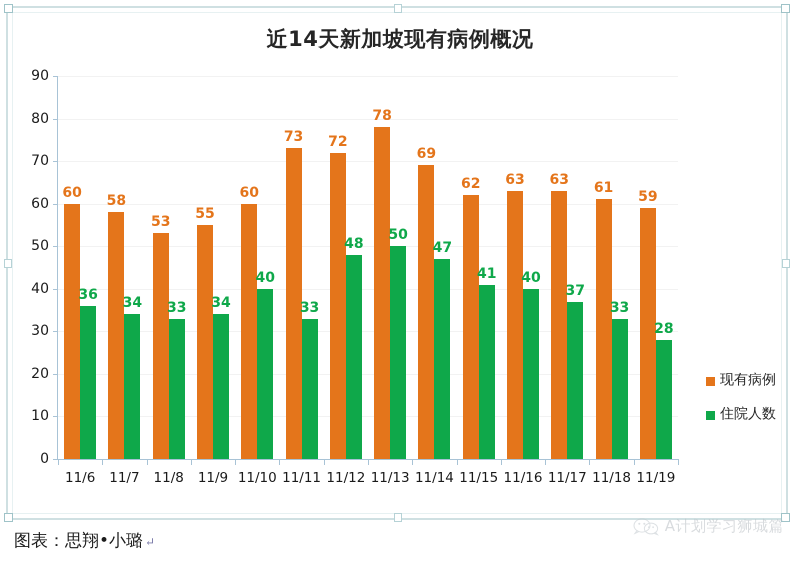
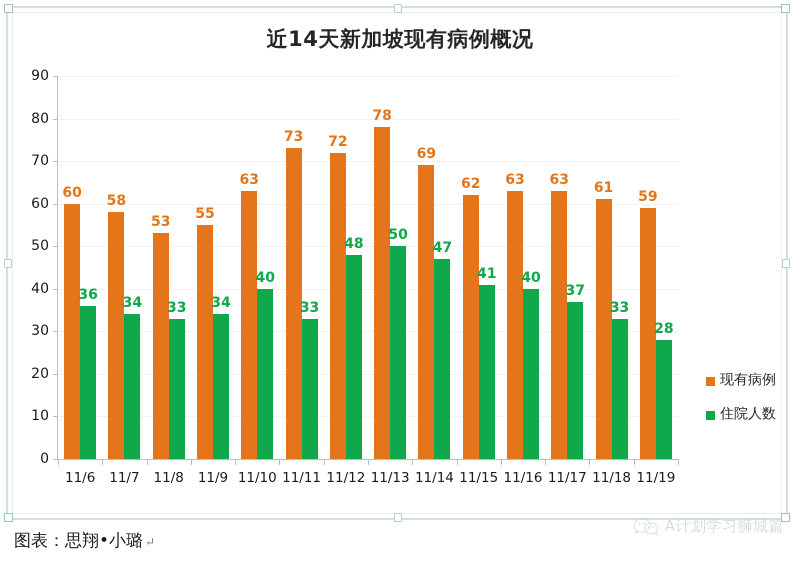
现有病例/11/10: 60 -> 63
